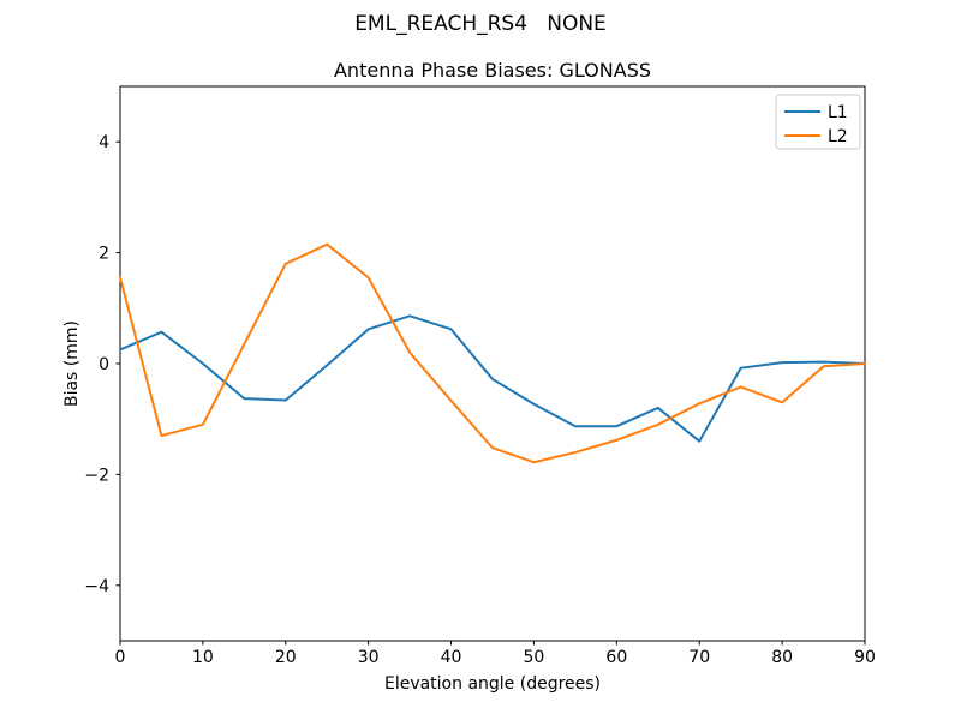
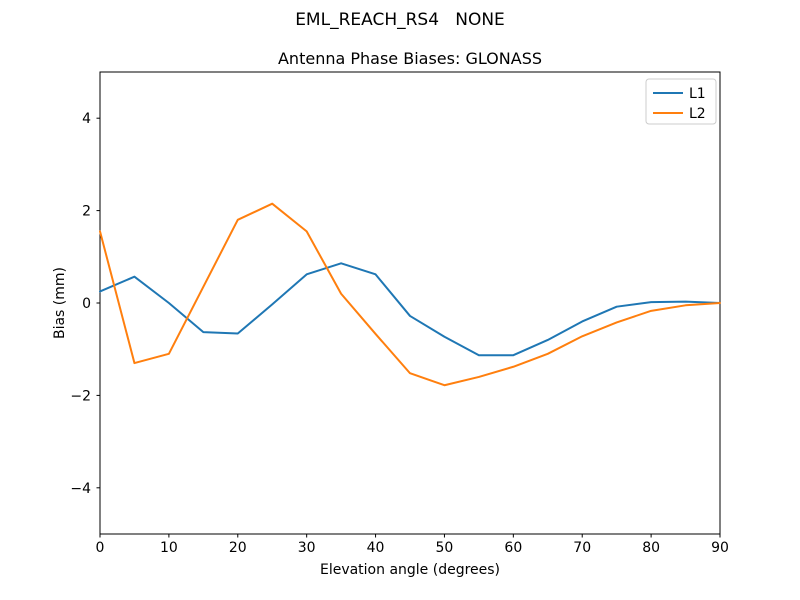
L1/70: -1.4 -> -0.4
L2/80: -0.7 -> -0.2
